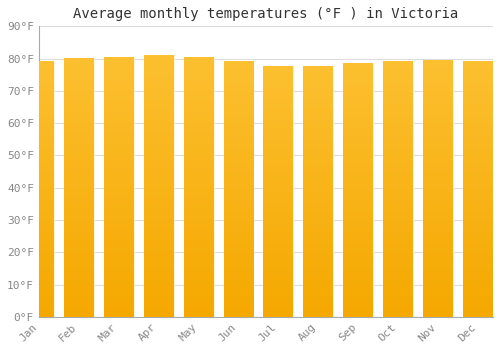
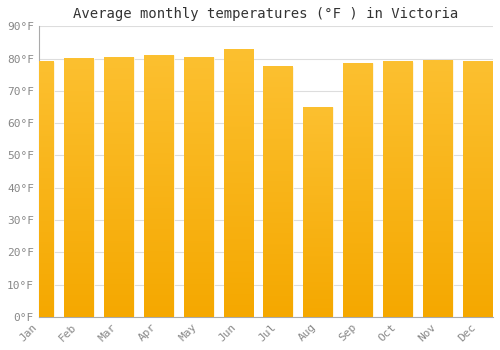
Jun: 79.0°F -> 83.0°F
Aug: 77.5°F -> 65.0°F
